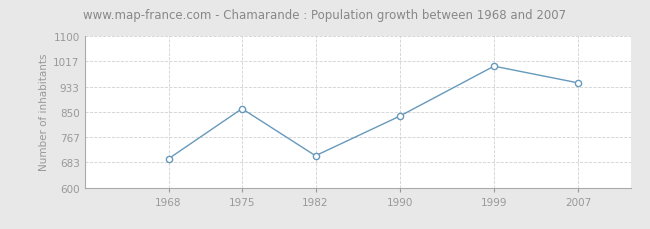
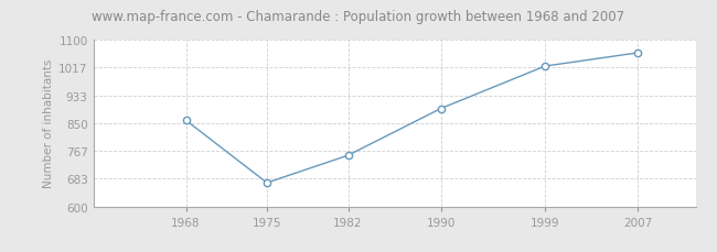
1968: 695 -> 858
1975: 860 -> 671
1982: 705 -> 753
1990: 835 -> 893
1999: 1000 -> 1020
2007: 945 -> 1060
